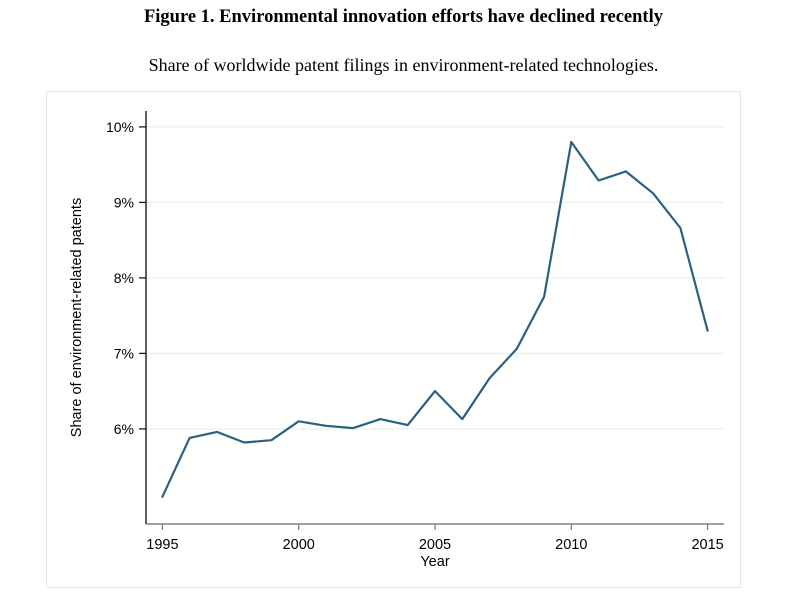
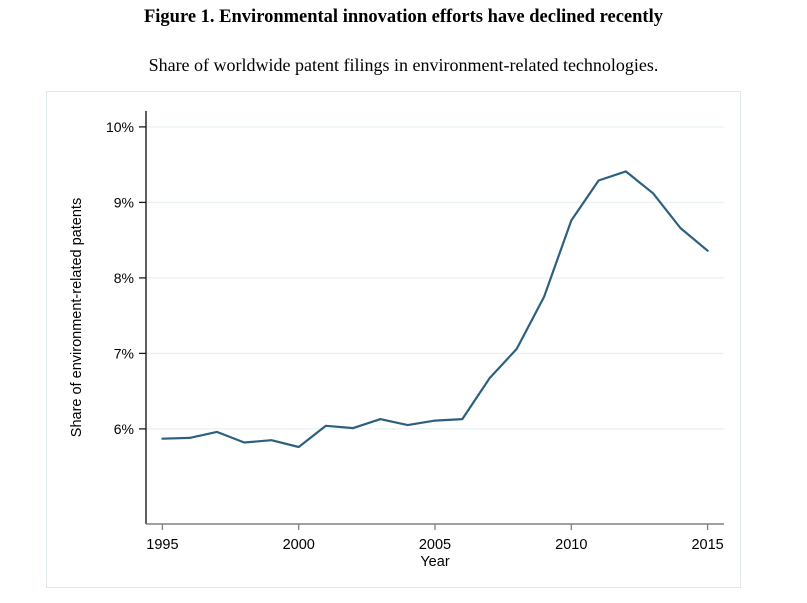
1995: 5.1% -> 5.9%
2000: 6.1% -> 5.8%
2005: 6.5% -> 6.1%
2010: 9.8% -> 8.8%
2015: 7.3% -> 8.4%
